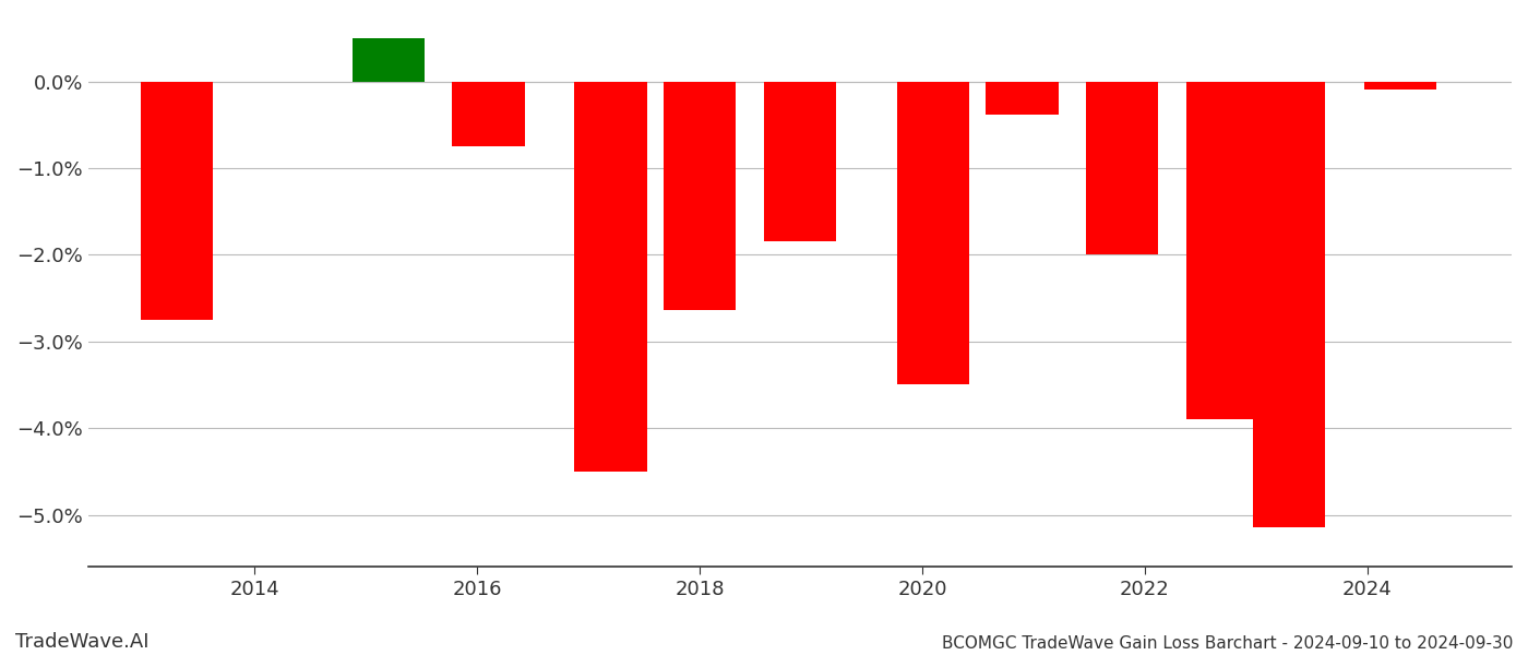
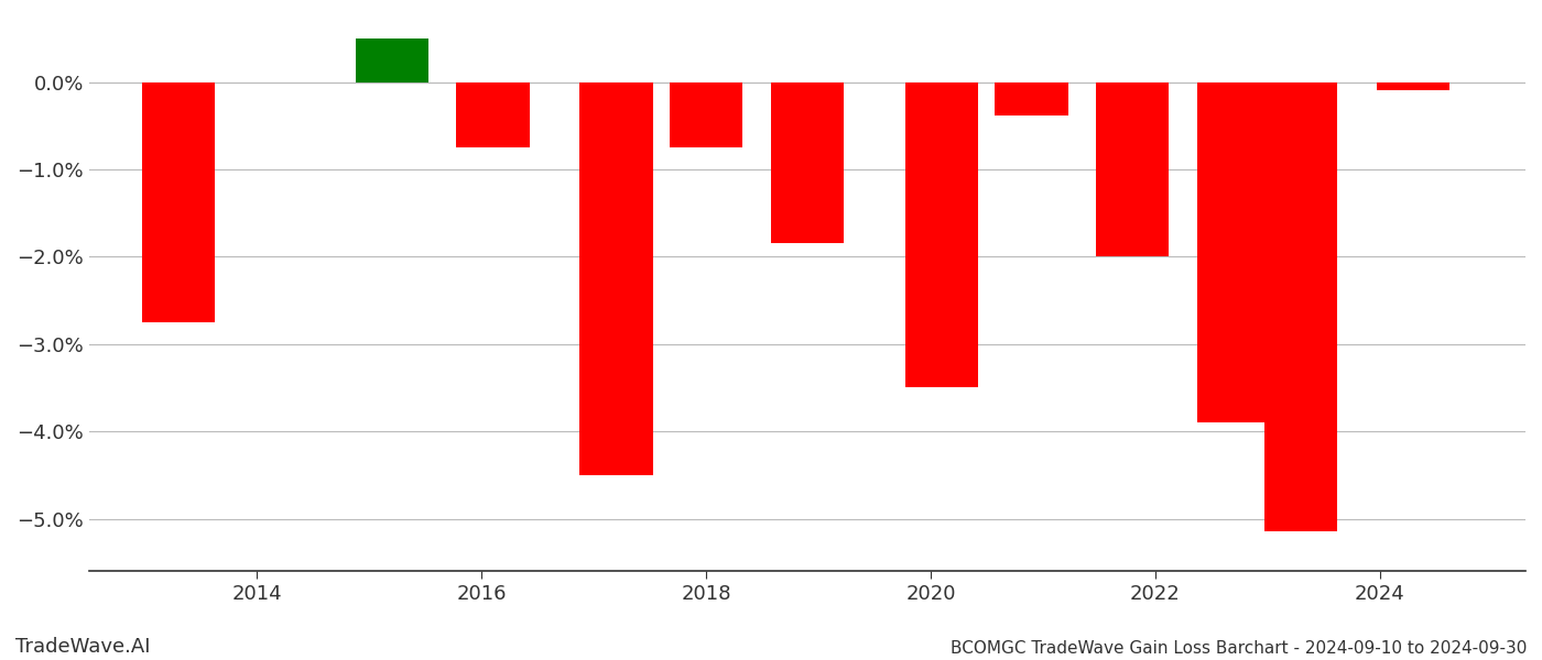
2018: -2.64% -> -0.75%
